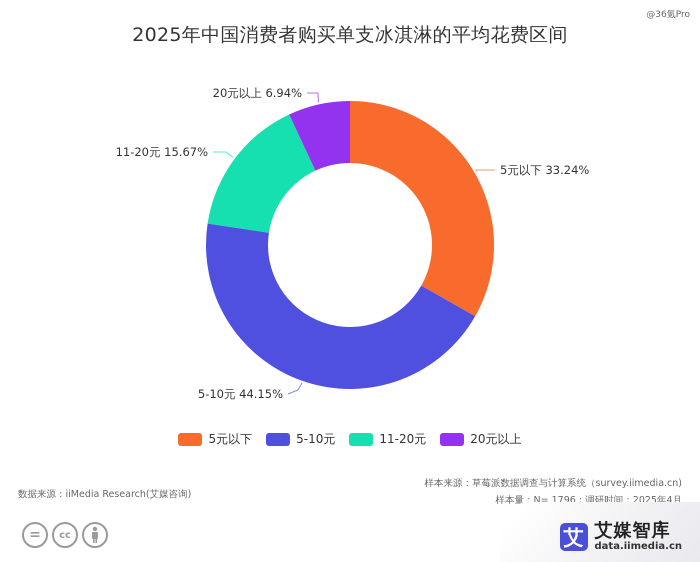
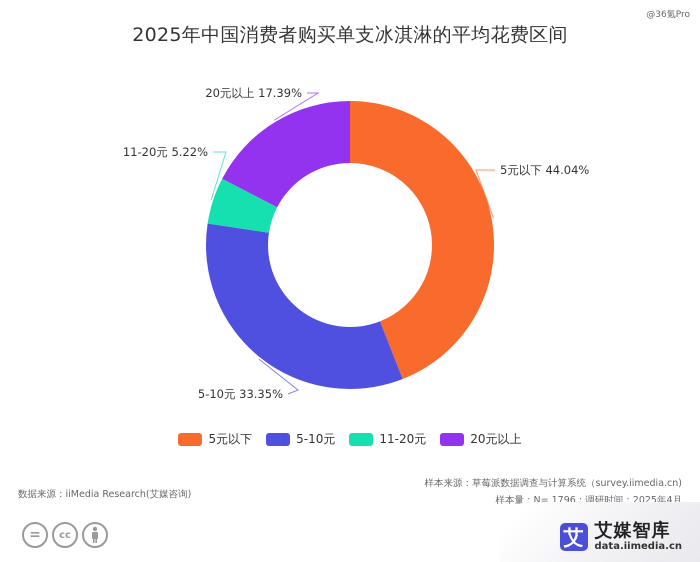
5元以下: 33.24% -> 44.04%
5-10元: 44.15% -> 33.35%
11-20元: 15.67% -> 5.22%
20元以上: 6.94% -> 17.39%
